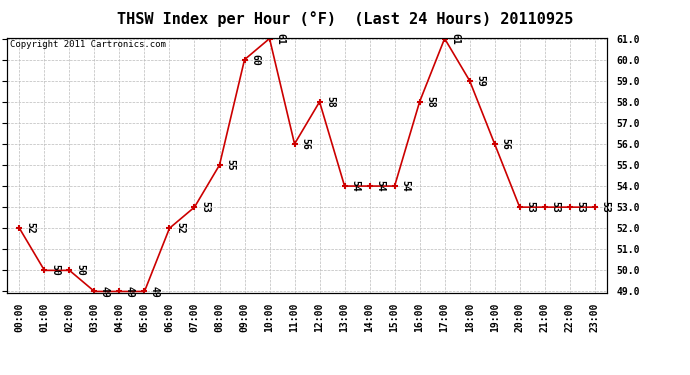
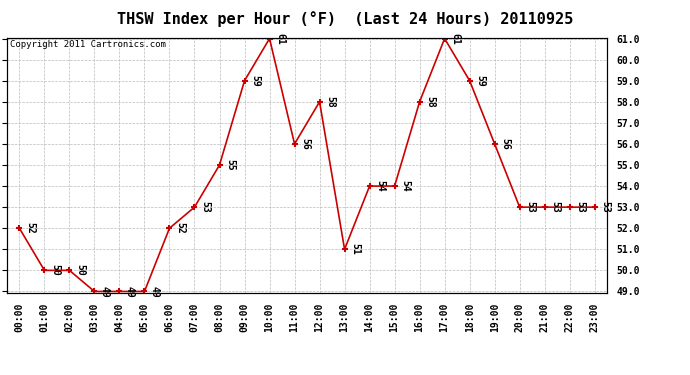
09:00: 60 -> 59
13:00: 54 -> 51
